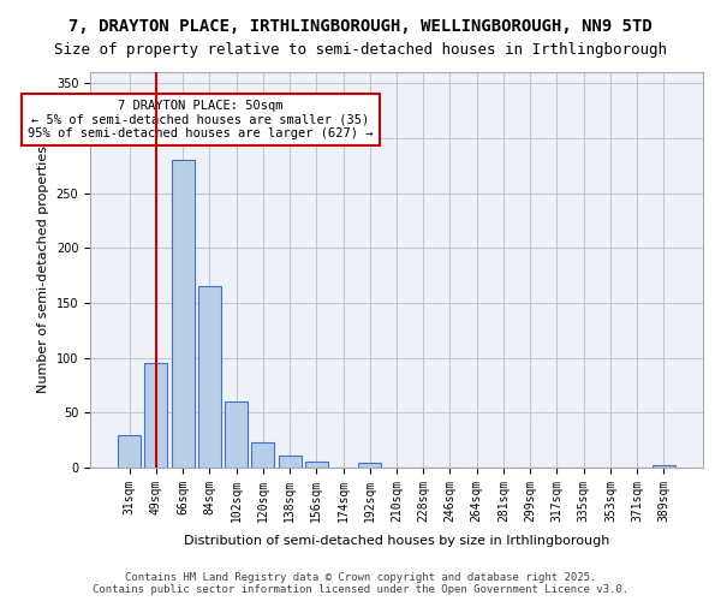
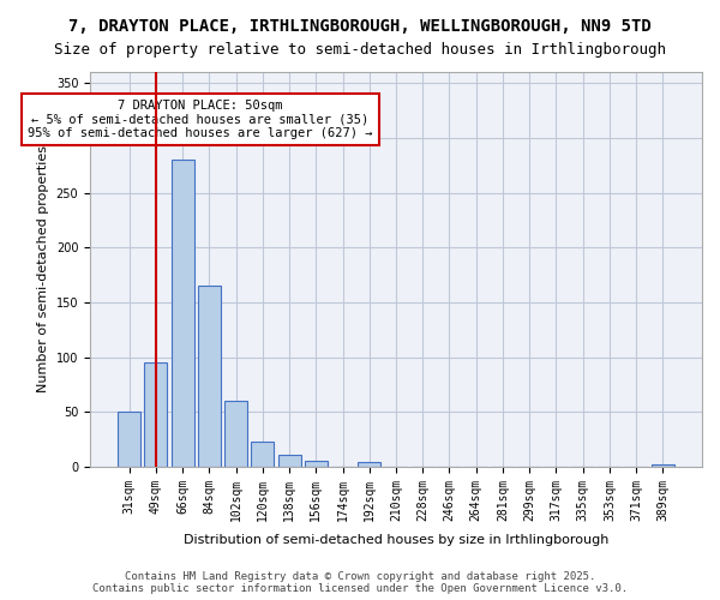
31sqm: 30 -> 50
